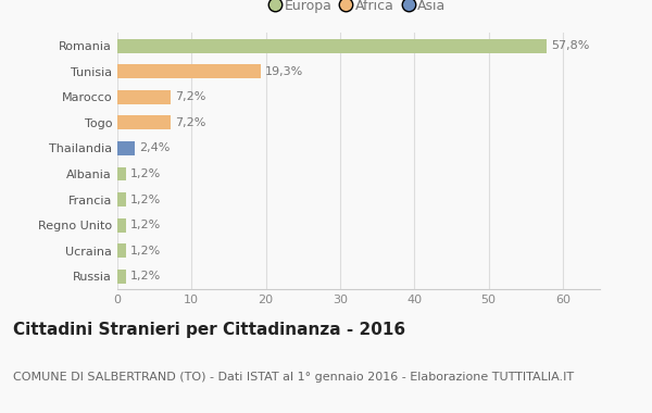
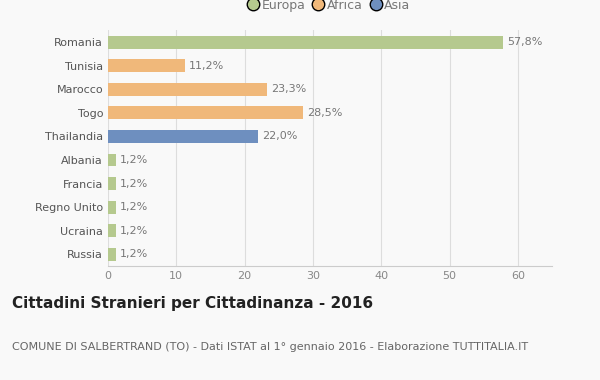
Tunisia: 19,3% -> 11,2%
Marocco: 7,2% -> 23,3%
Togo: 7,2% -> 28,5%
Thailandia: 2,4% -> 22,0%
